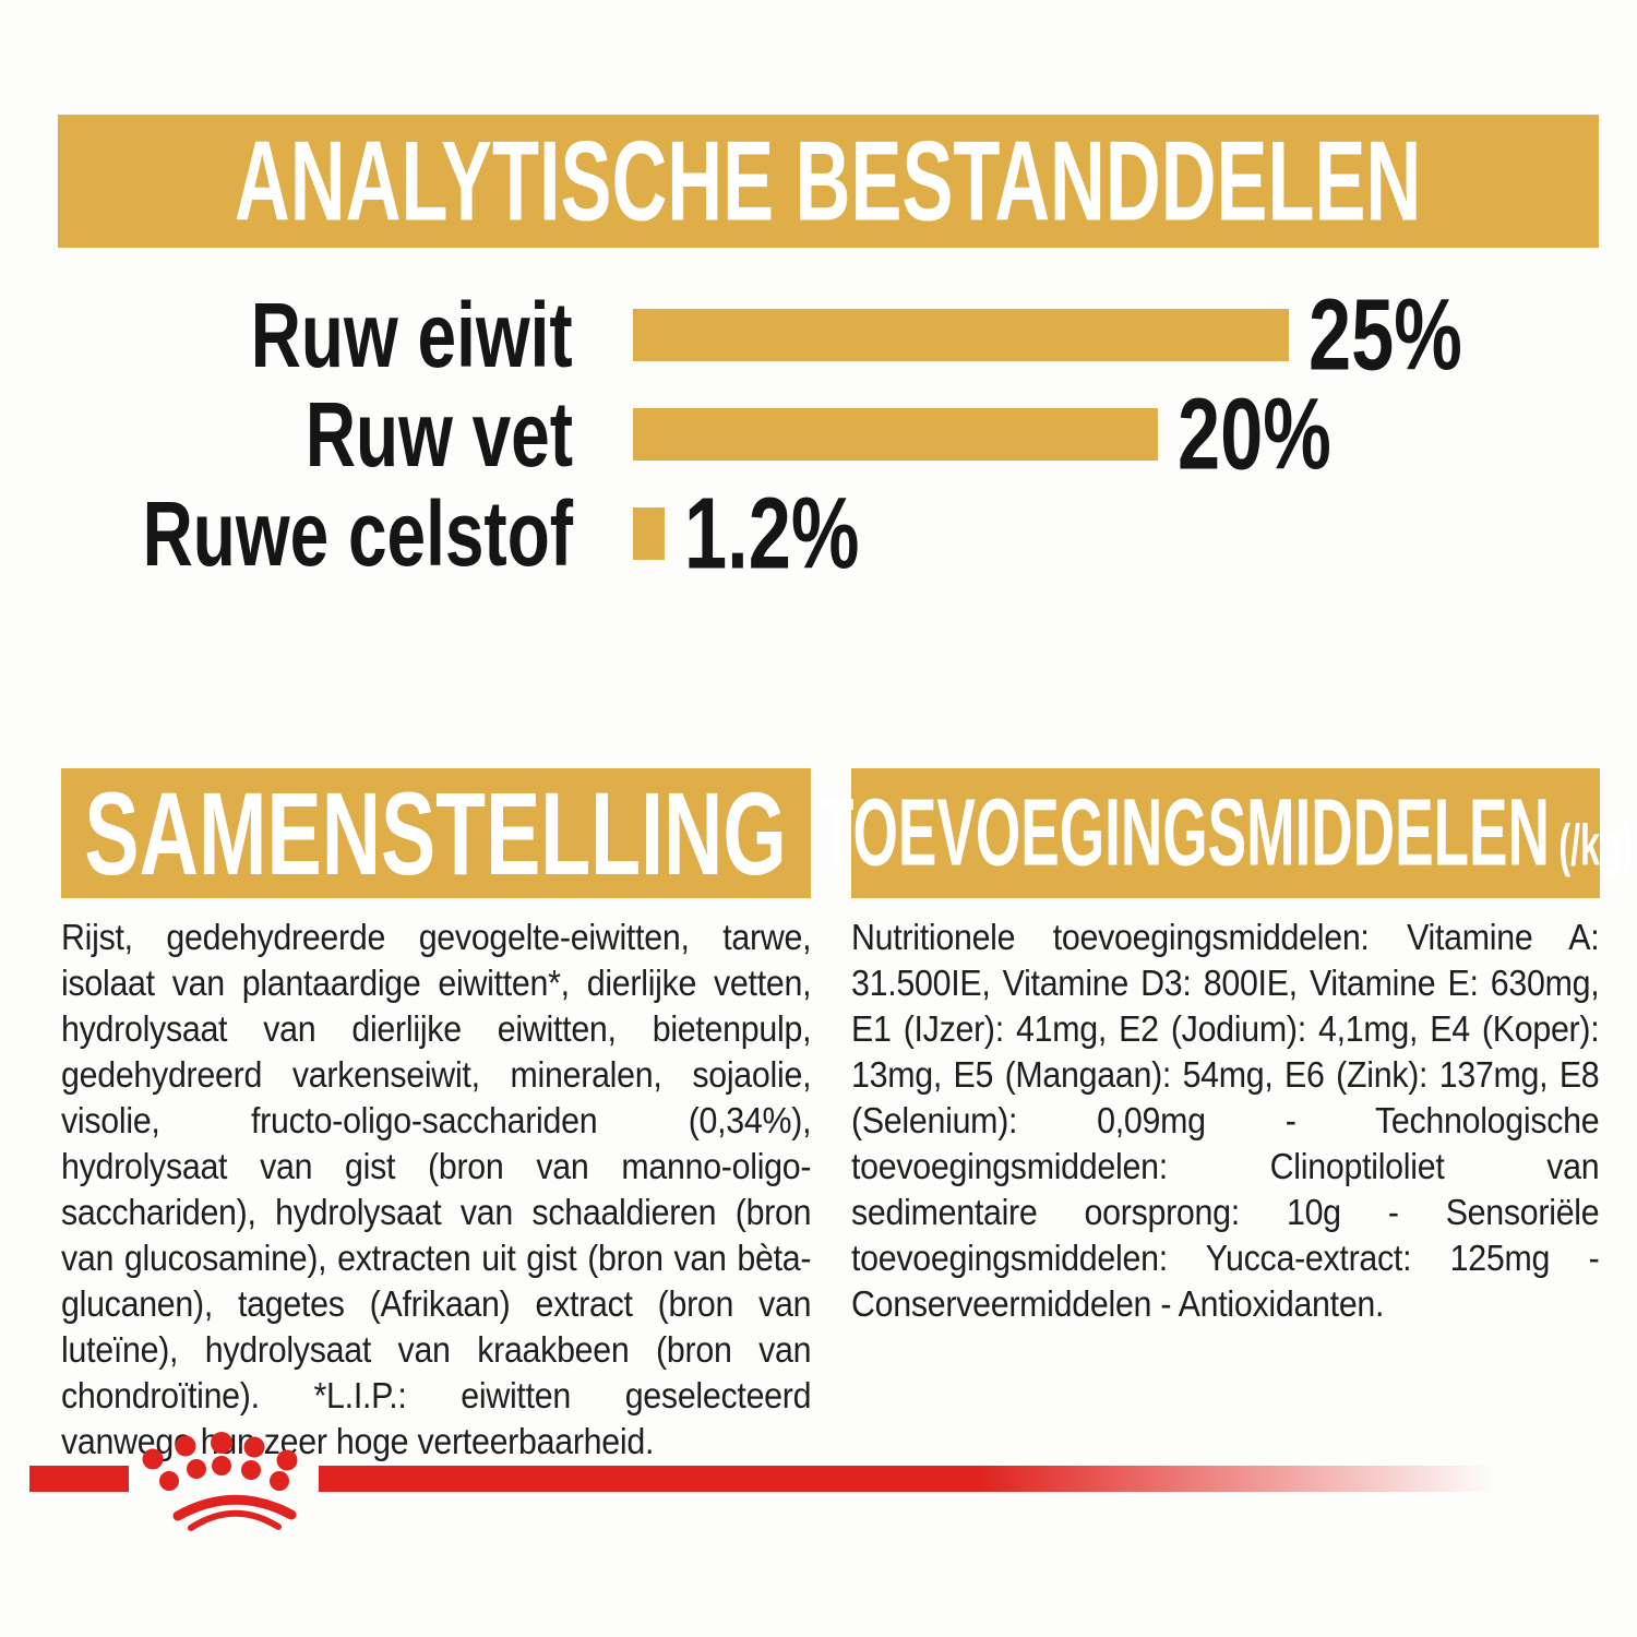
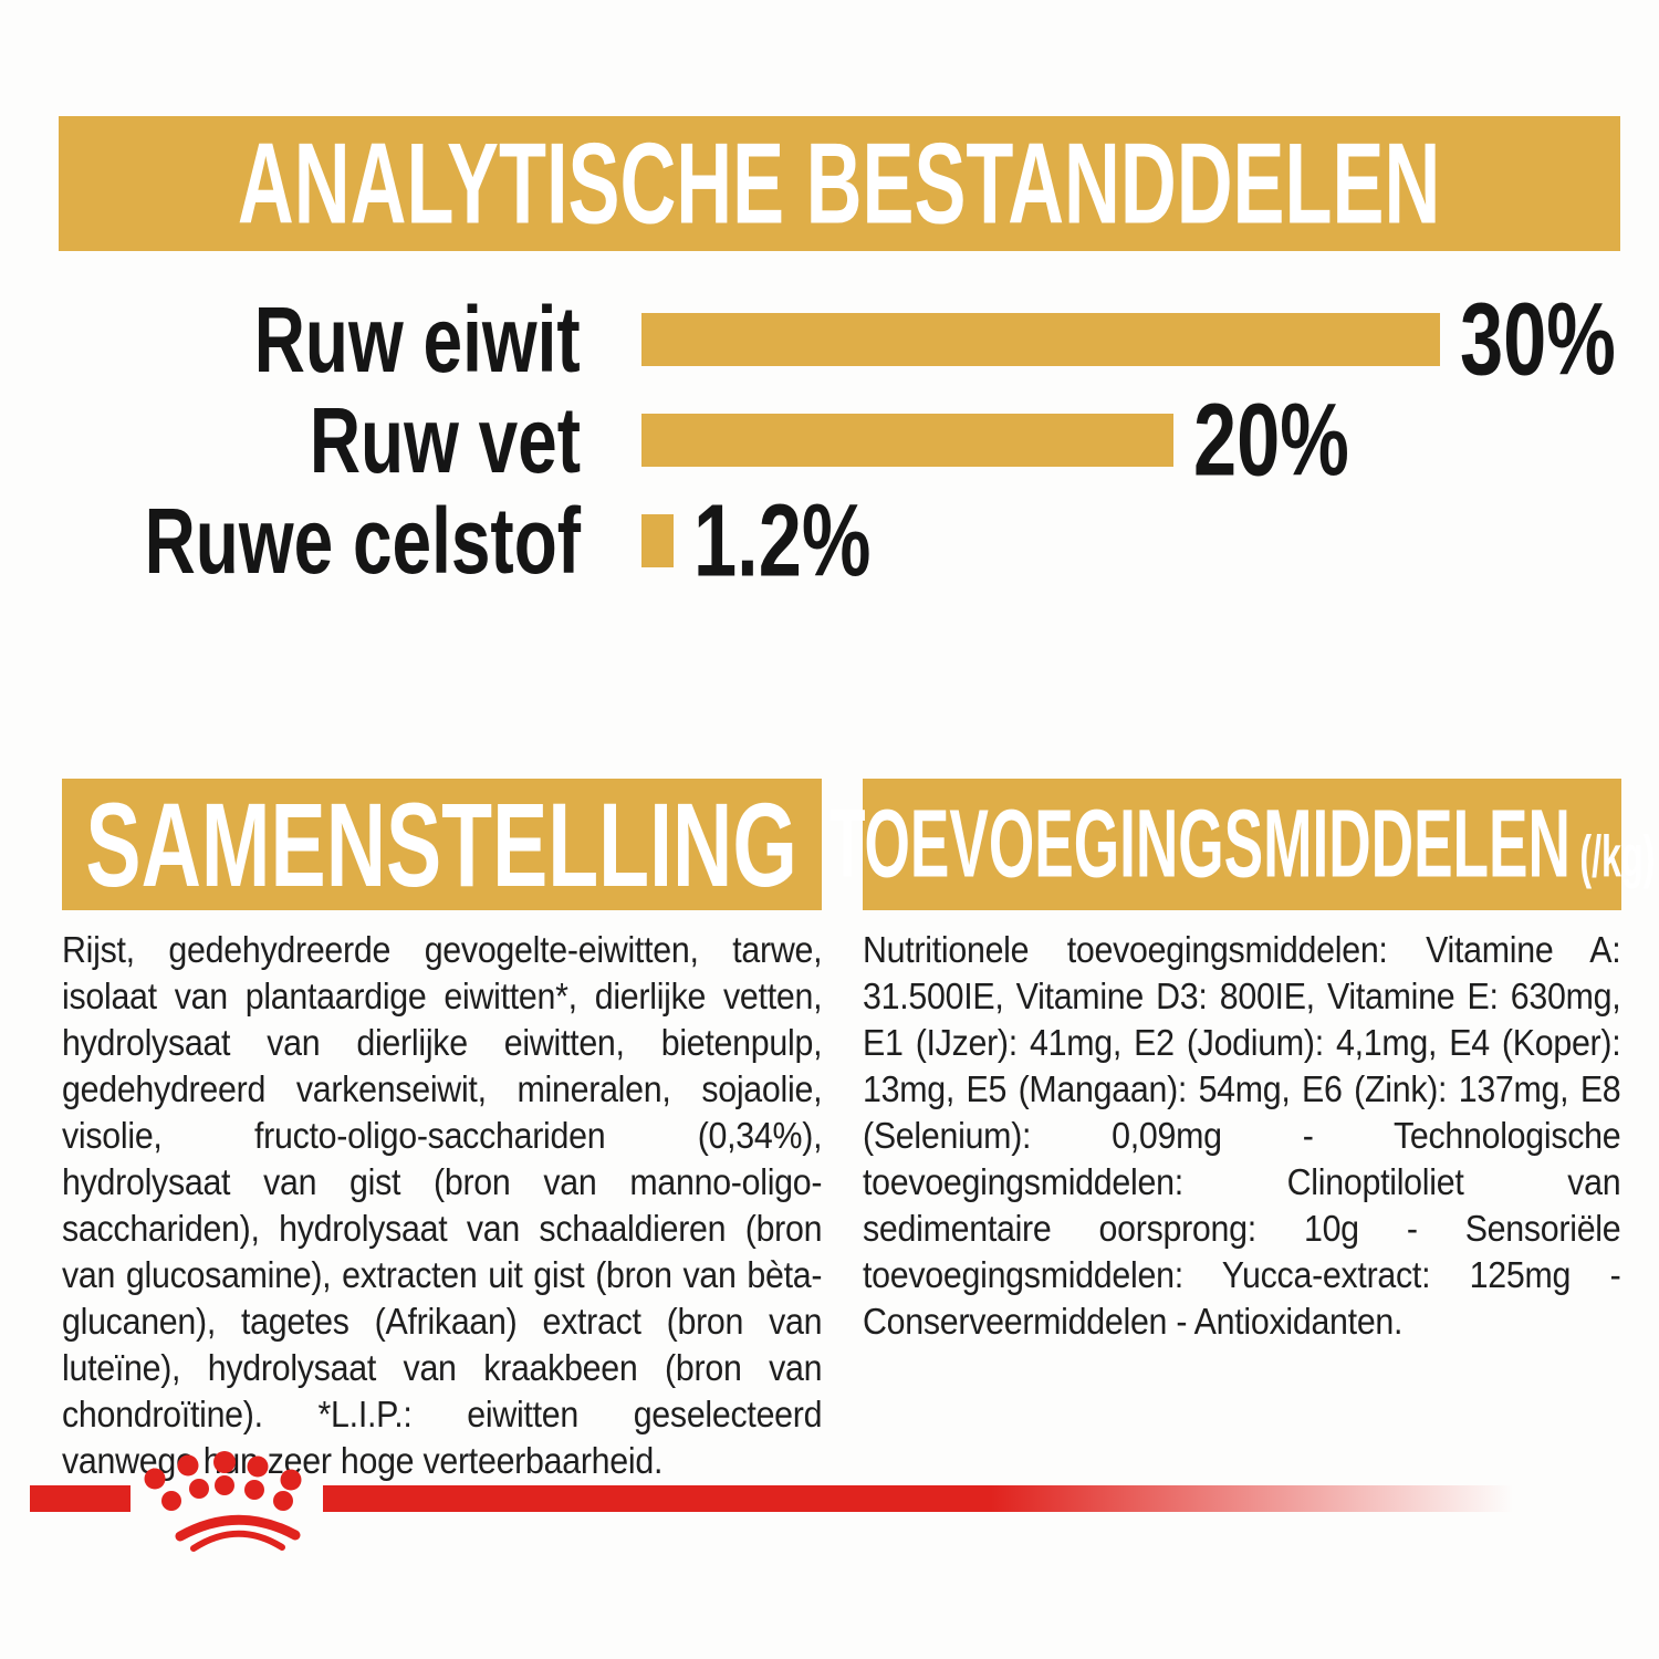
Ruw eiwit: 25% -> 30%
